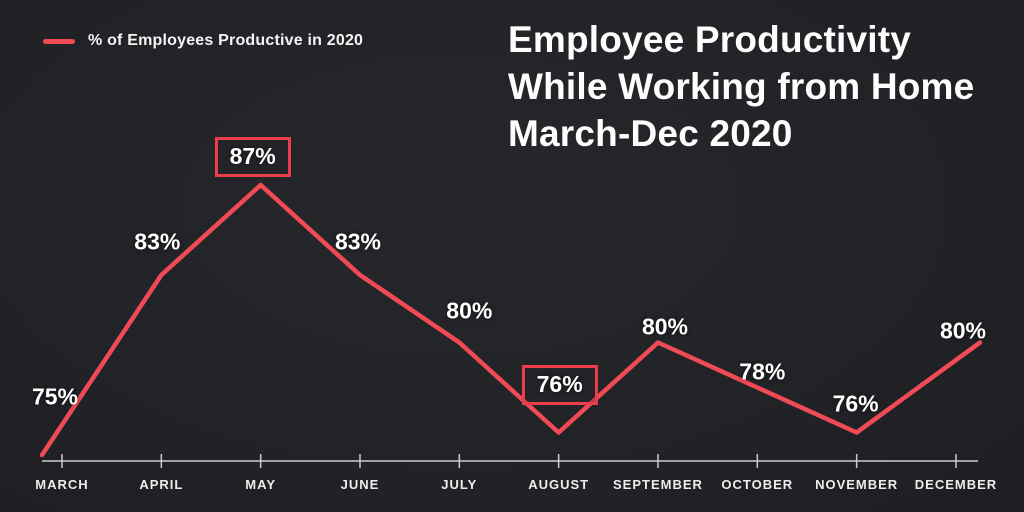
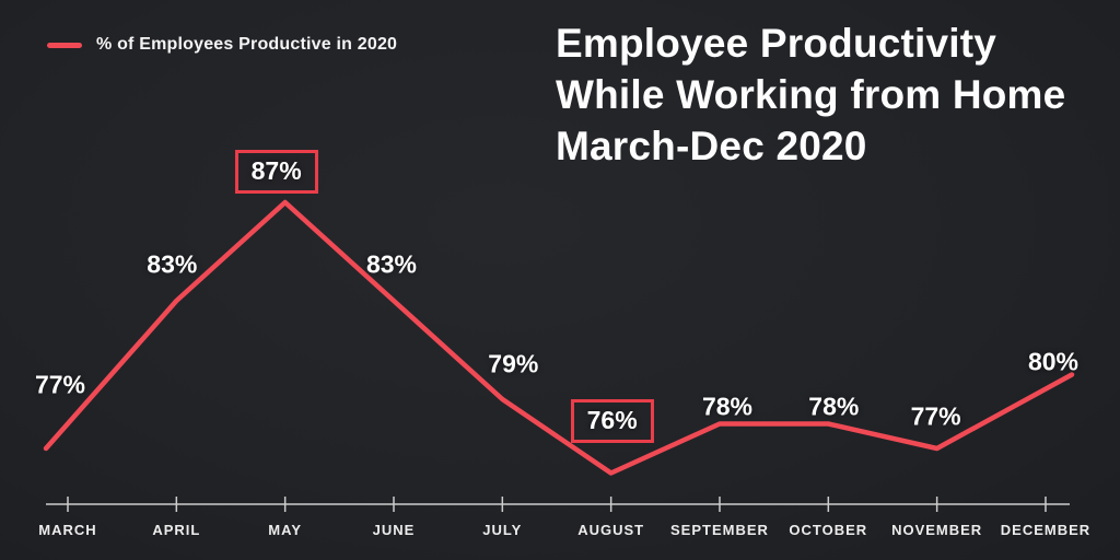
MARCH: 75% -> 77%
JULY: 80% -> 79%
SEPTEMBER: 80% -> 78%
NOVEMBER: 76% -> 77%
